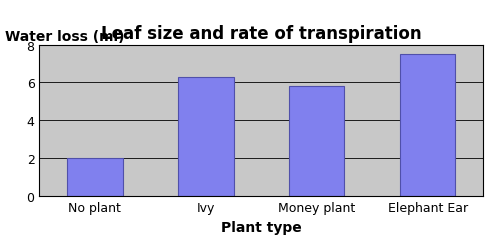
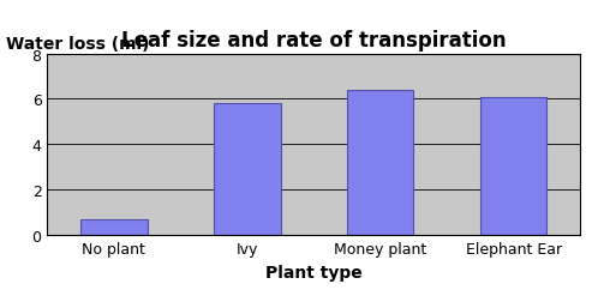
No plant: 2.0 -> 0.7
Ivy: 6.3 -> 5.8
Money plant: 5.8 -> 6.4
Elephant Ear: 7.5 -> 6.1
